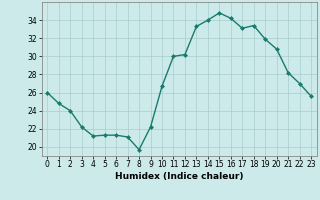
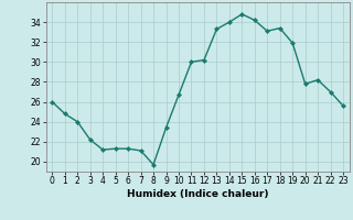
9: 22.2 -> 23.4
20: 30.8 -> 27.8
